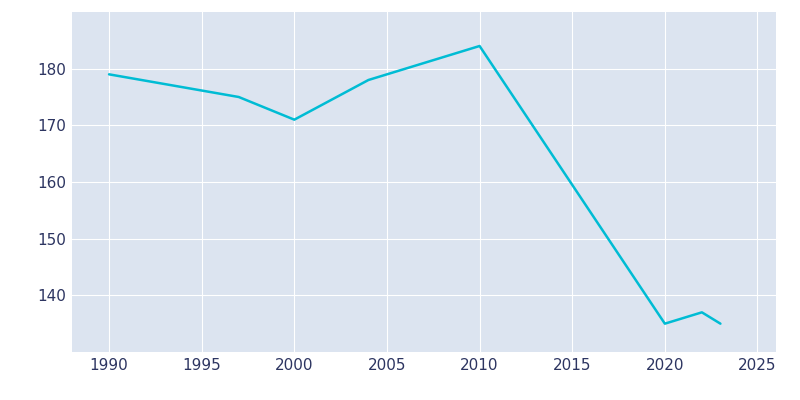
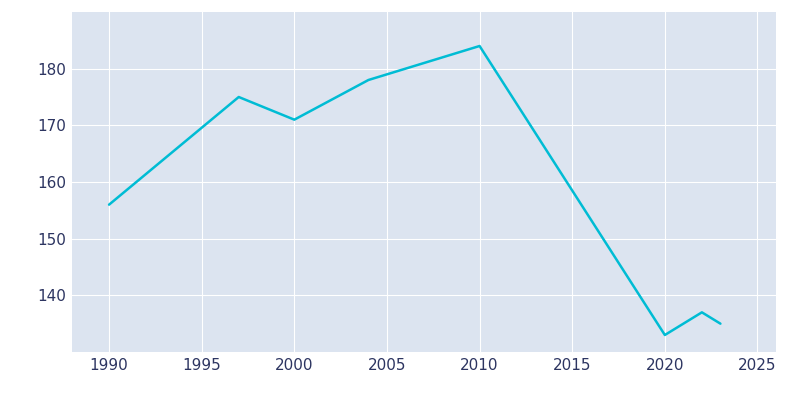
1990: 179 -> 156
2020: 135 -> 133
